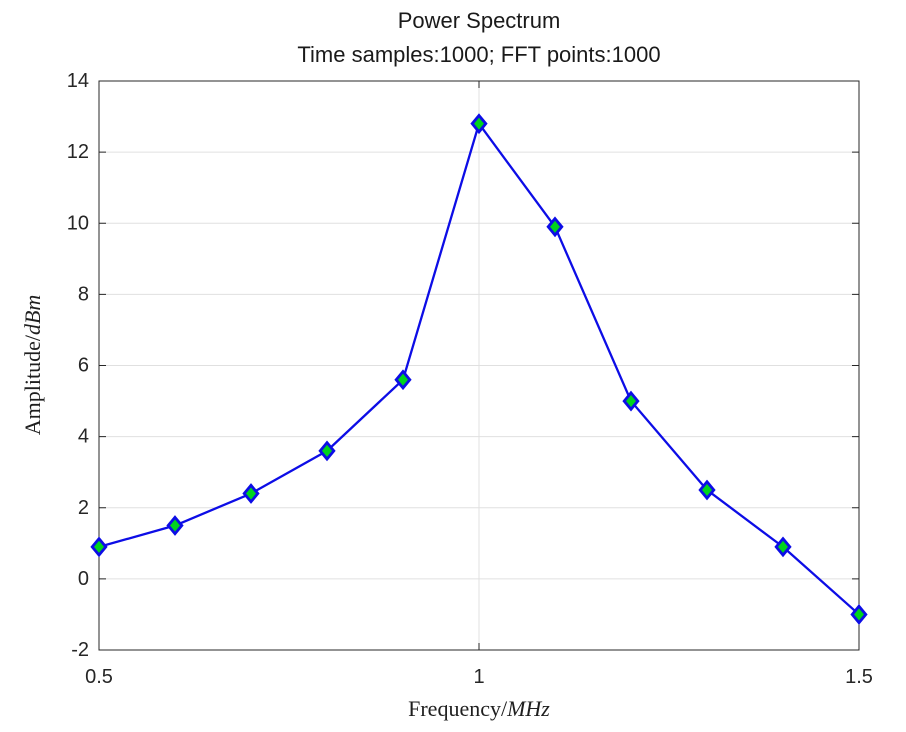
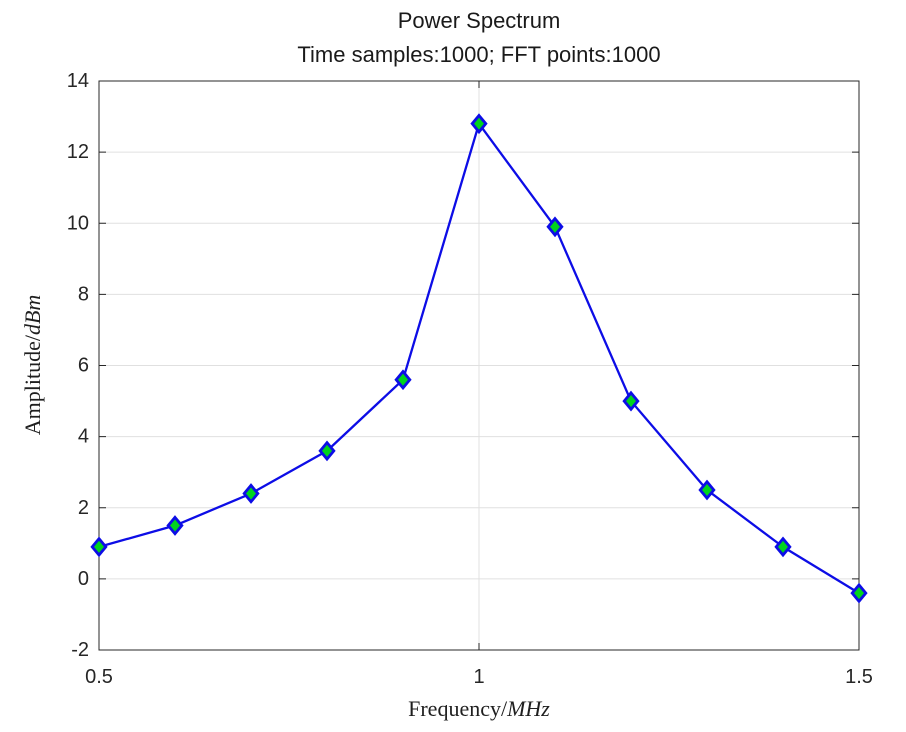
1.5: -1.0 -> -0.4
